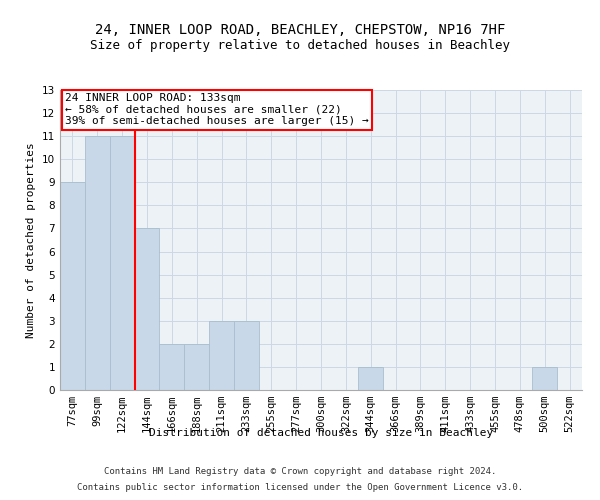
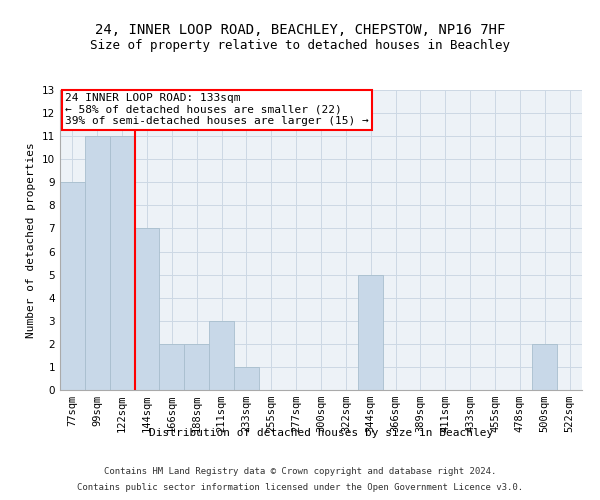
233sqm: 3 -> 1
344sqm: 1 -> 5
500sqm: 1 -> 2
